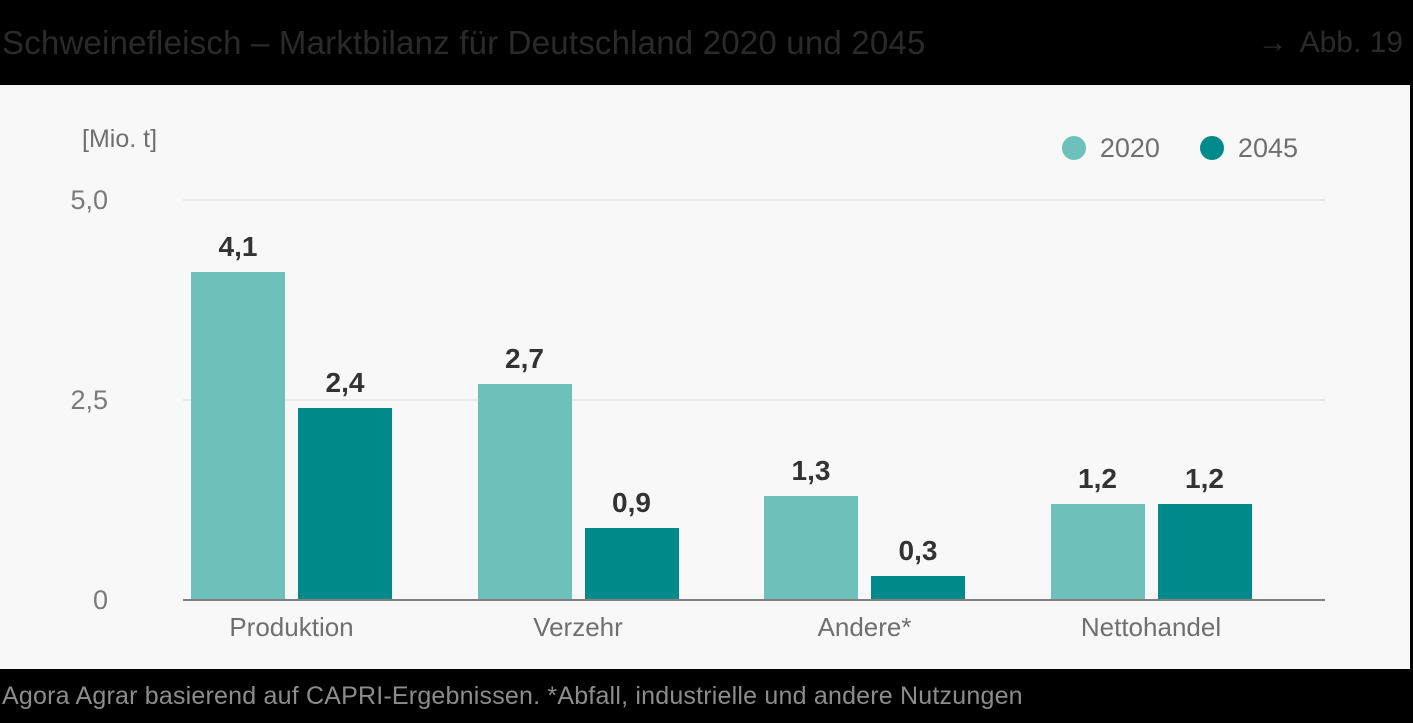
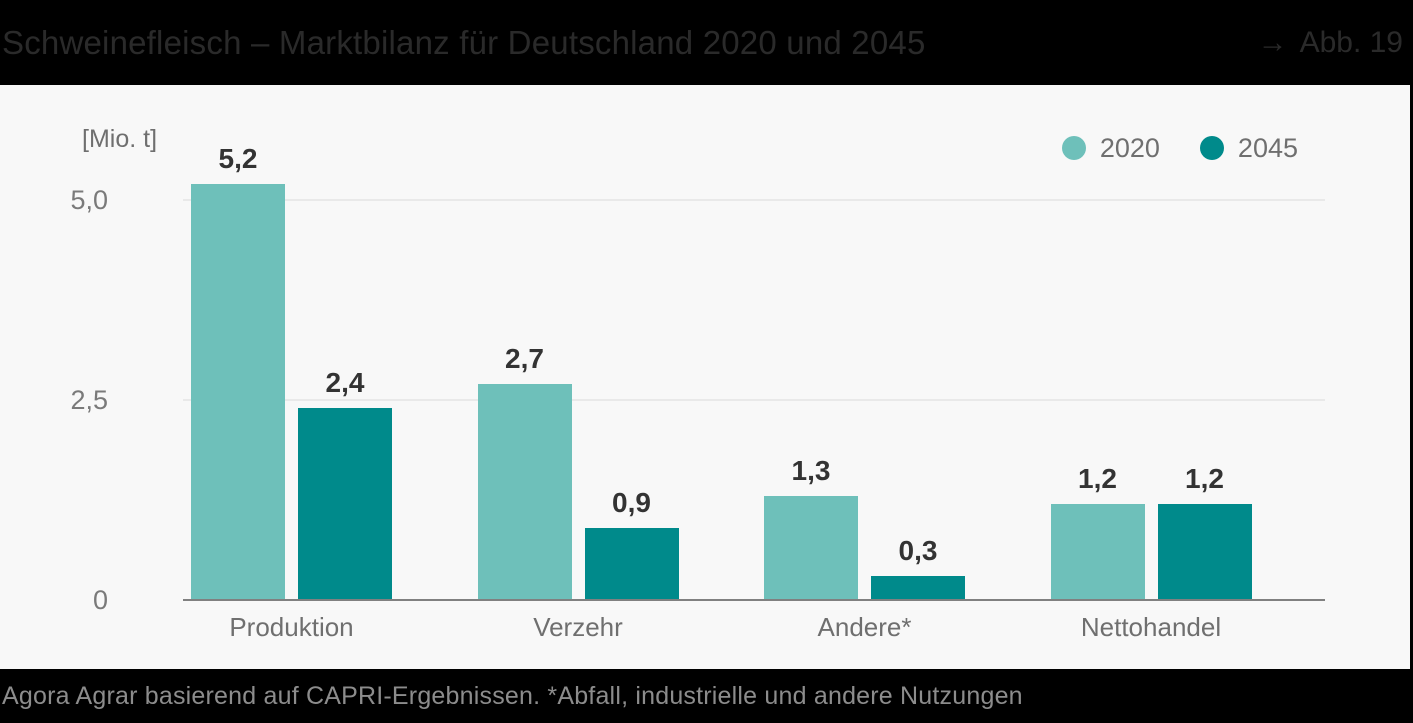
2020/Produktion: 4,1 -> 5,2
